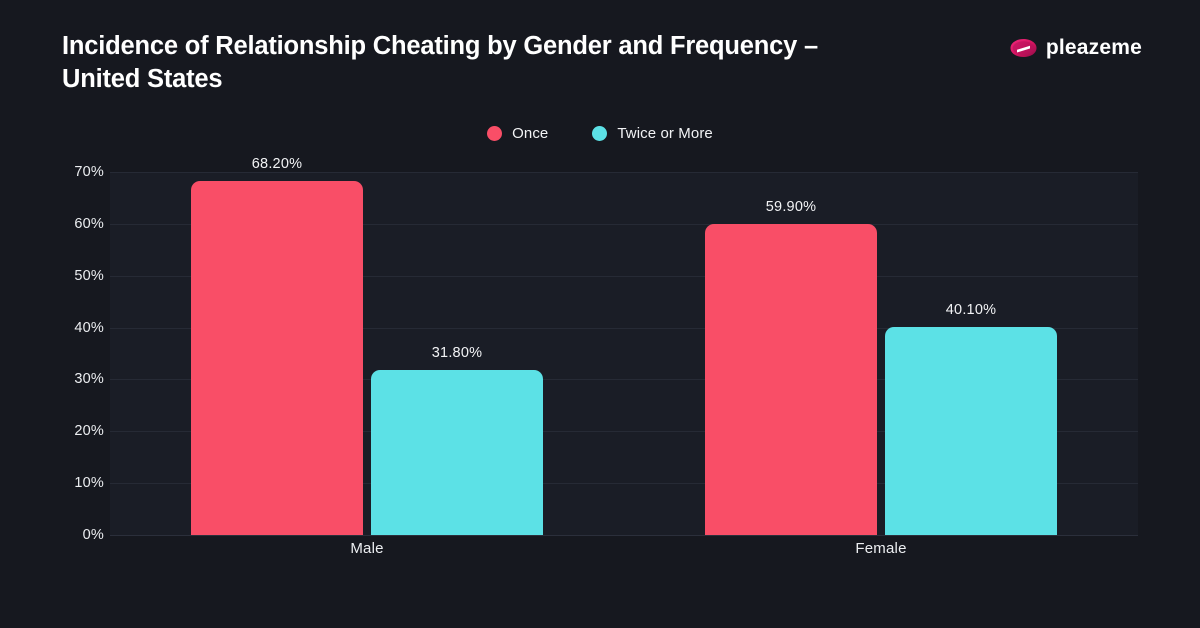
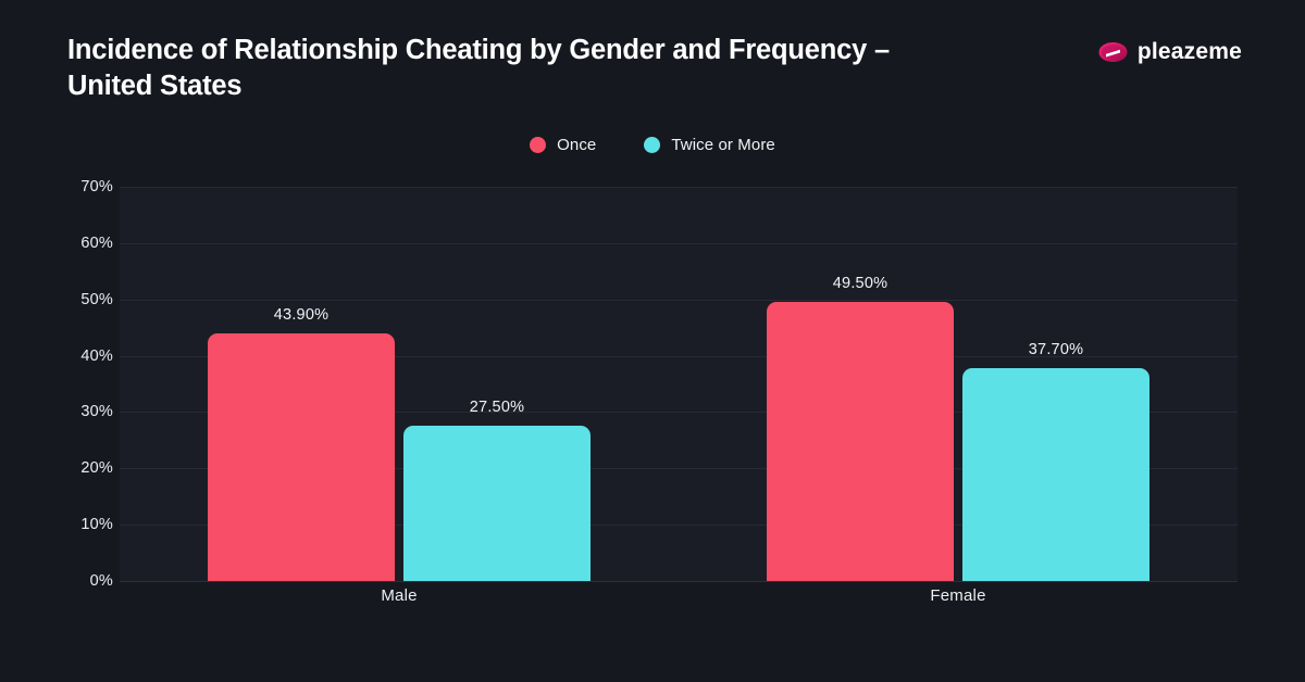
Once/Male: 68.20% -> 43.90%
Twice or More/Male: 31.80% -> 27.50%
Once/Female: 59.90% -> 49.50%
Twice or More/Female: 40.10% -> 37.70%
